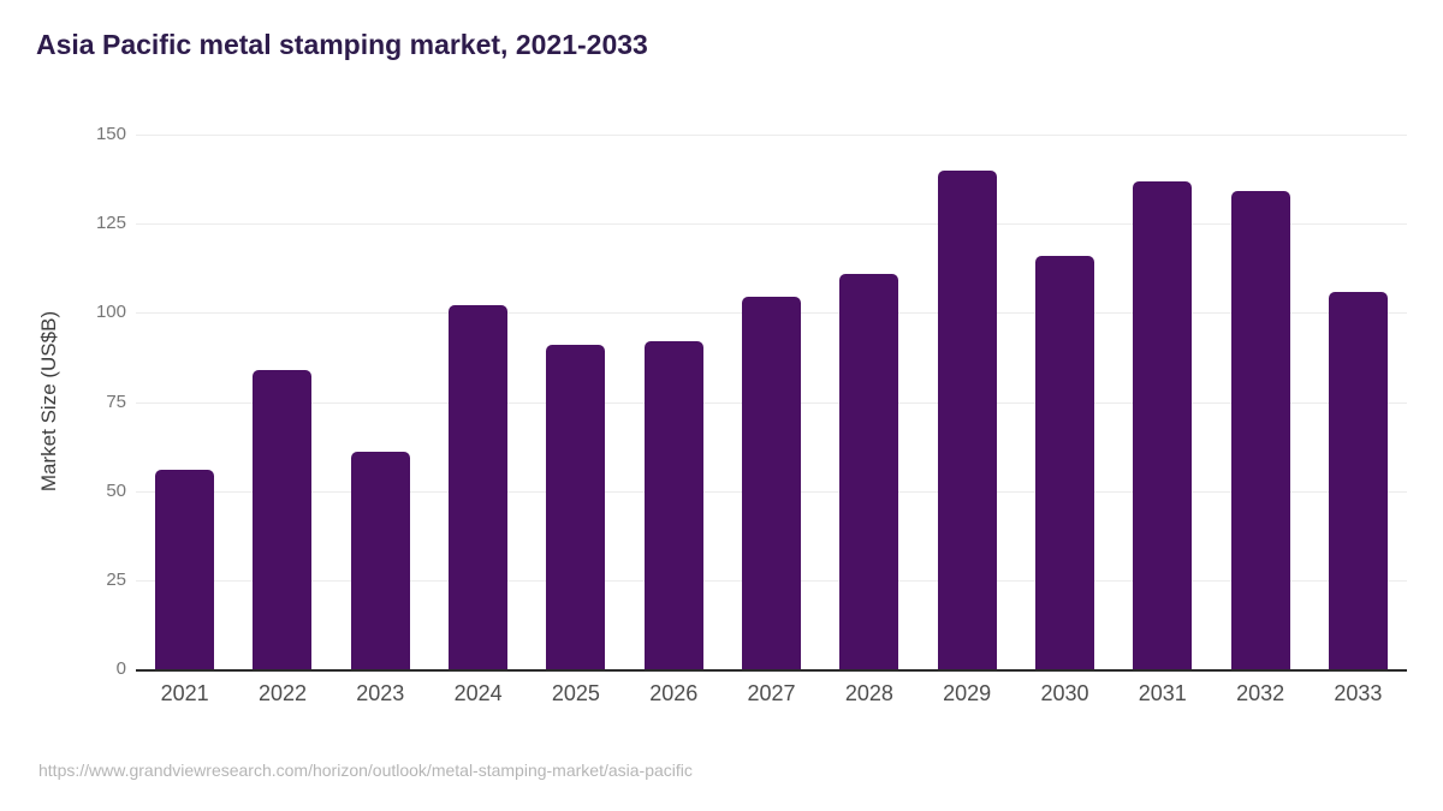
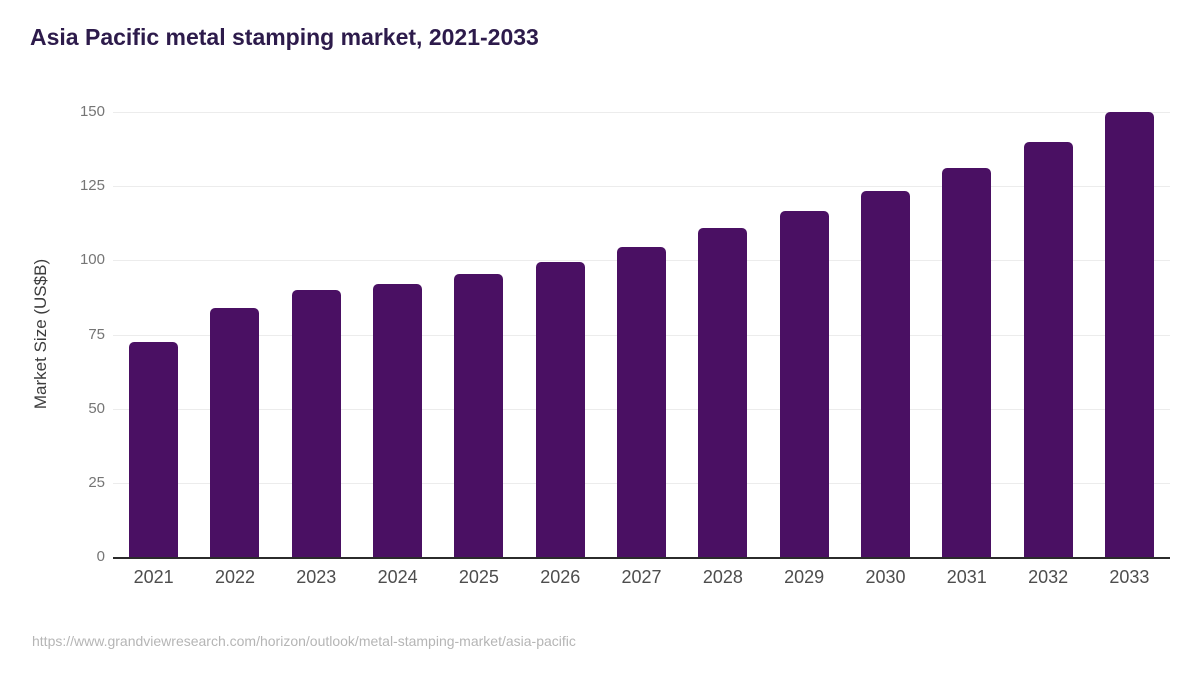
2021: 56 -> 72
2023: 61 -> 90
2024: 102 -> 92
2025: 91 -> 96
2026: 92 -> 100
2029: 140 -> 116
2030: 116 -> 124
2031: 137 -> 131
2032: 134 -> 140
2033: 106 -> 150
